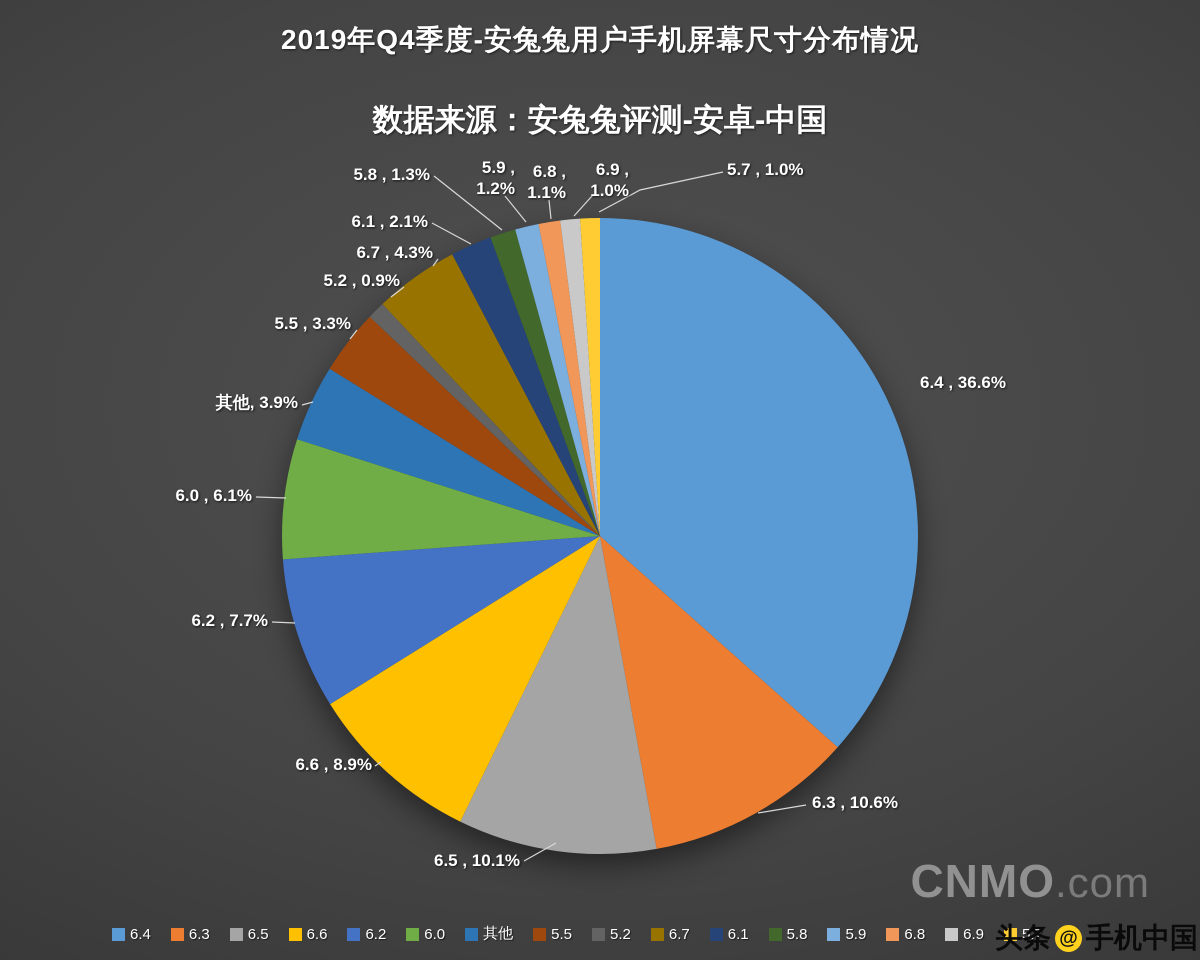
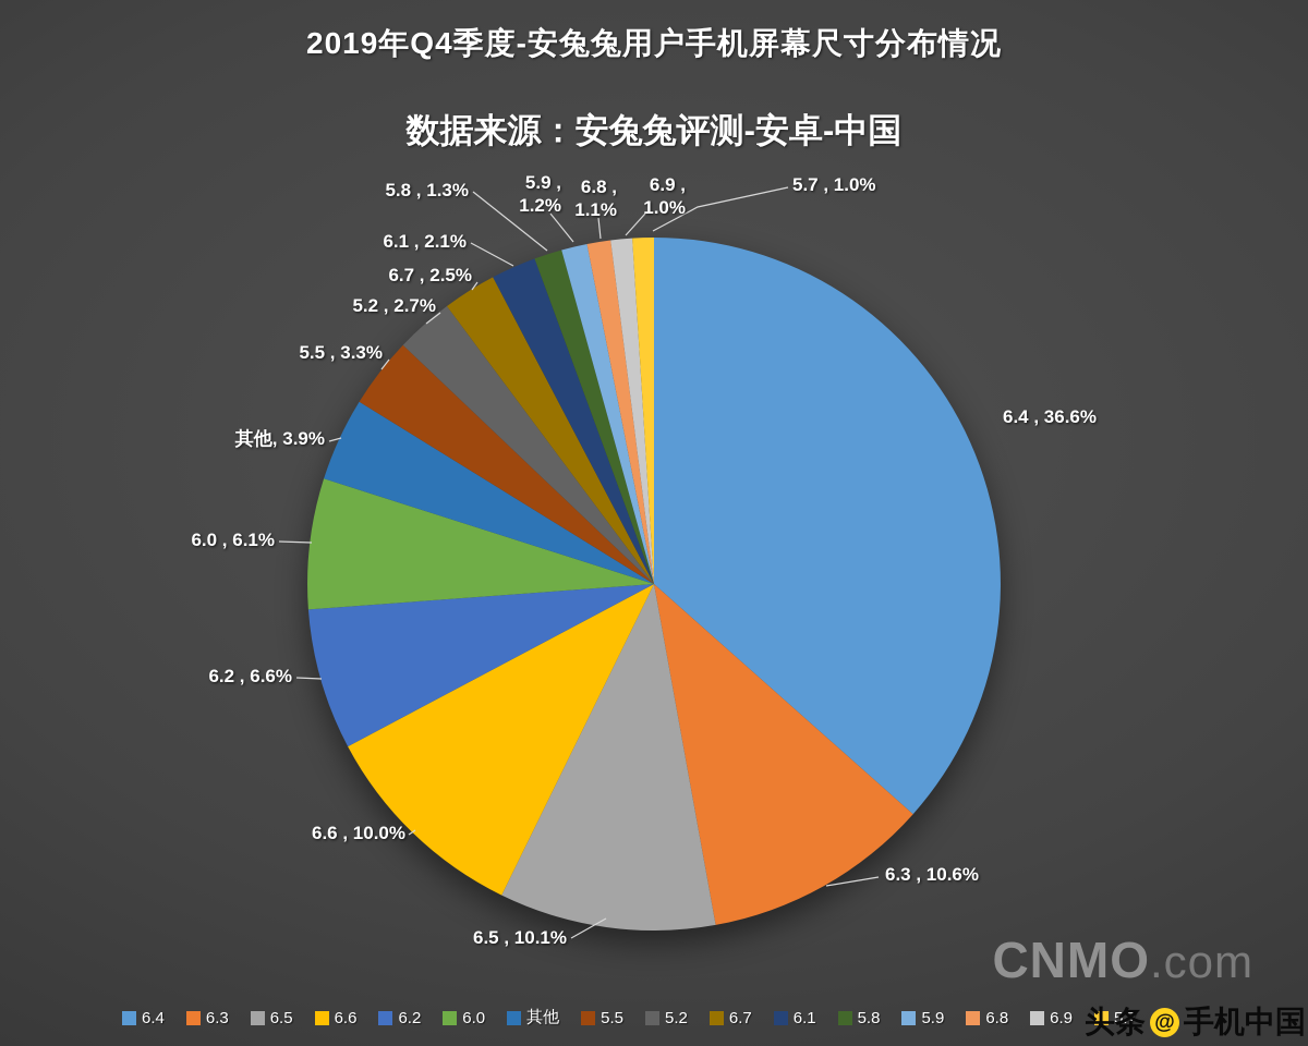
6.6: 8.9% -> 10.0%
6.2: 7.7% -> 6.6%
5.2: 0.9% -> 2.7%
6.7: 4.3% -> 2.5%
